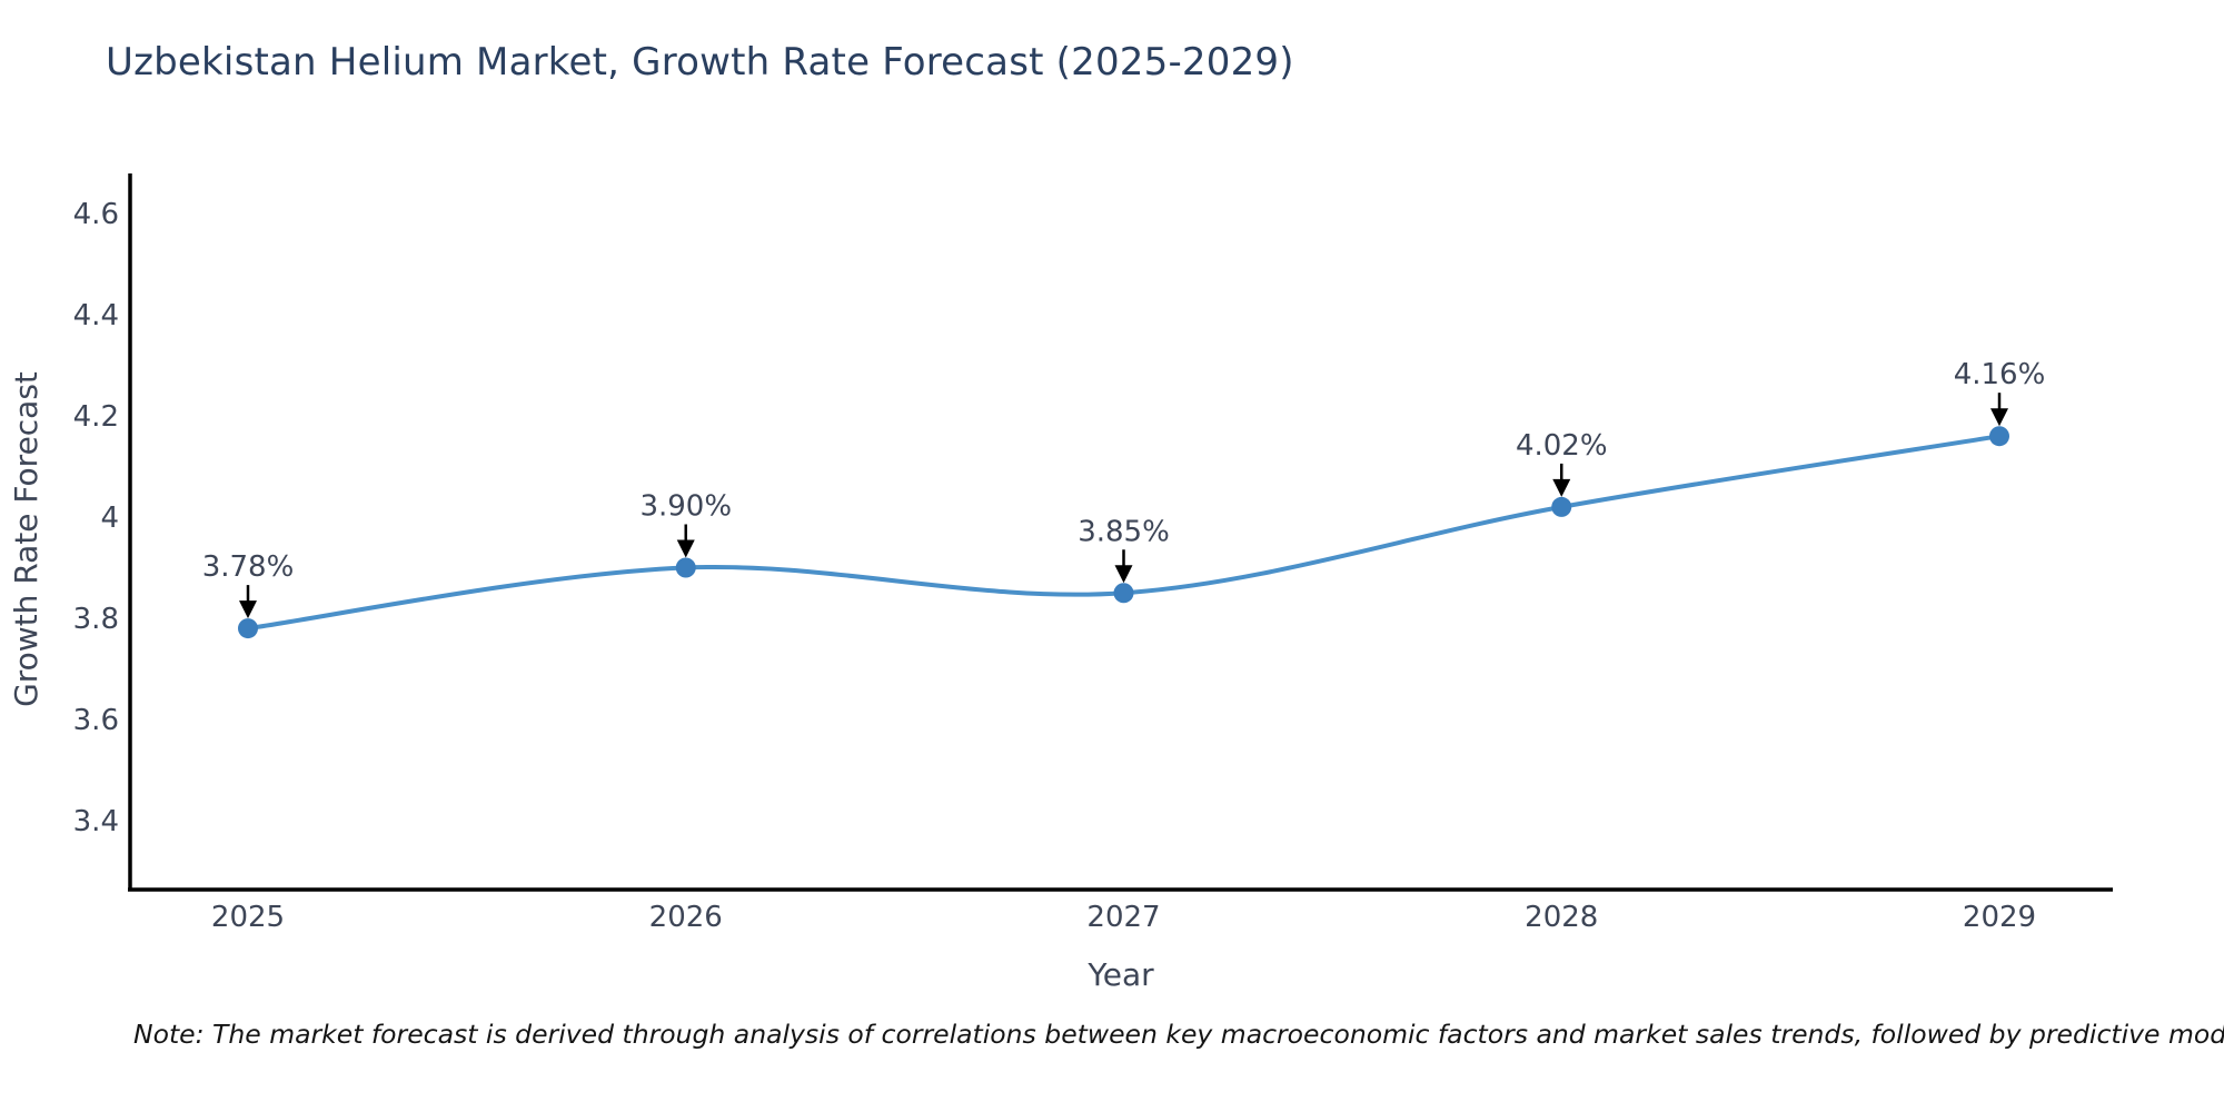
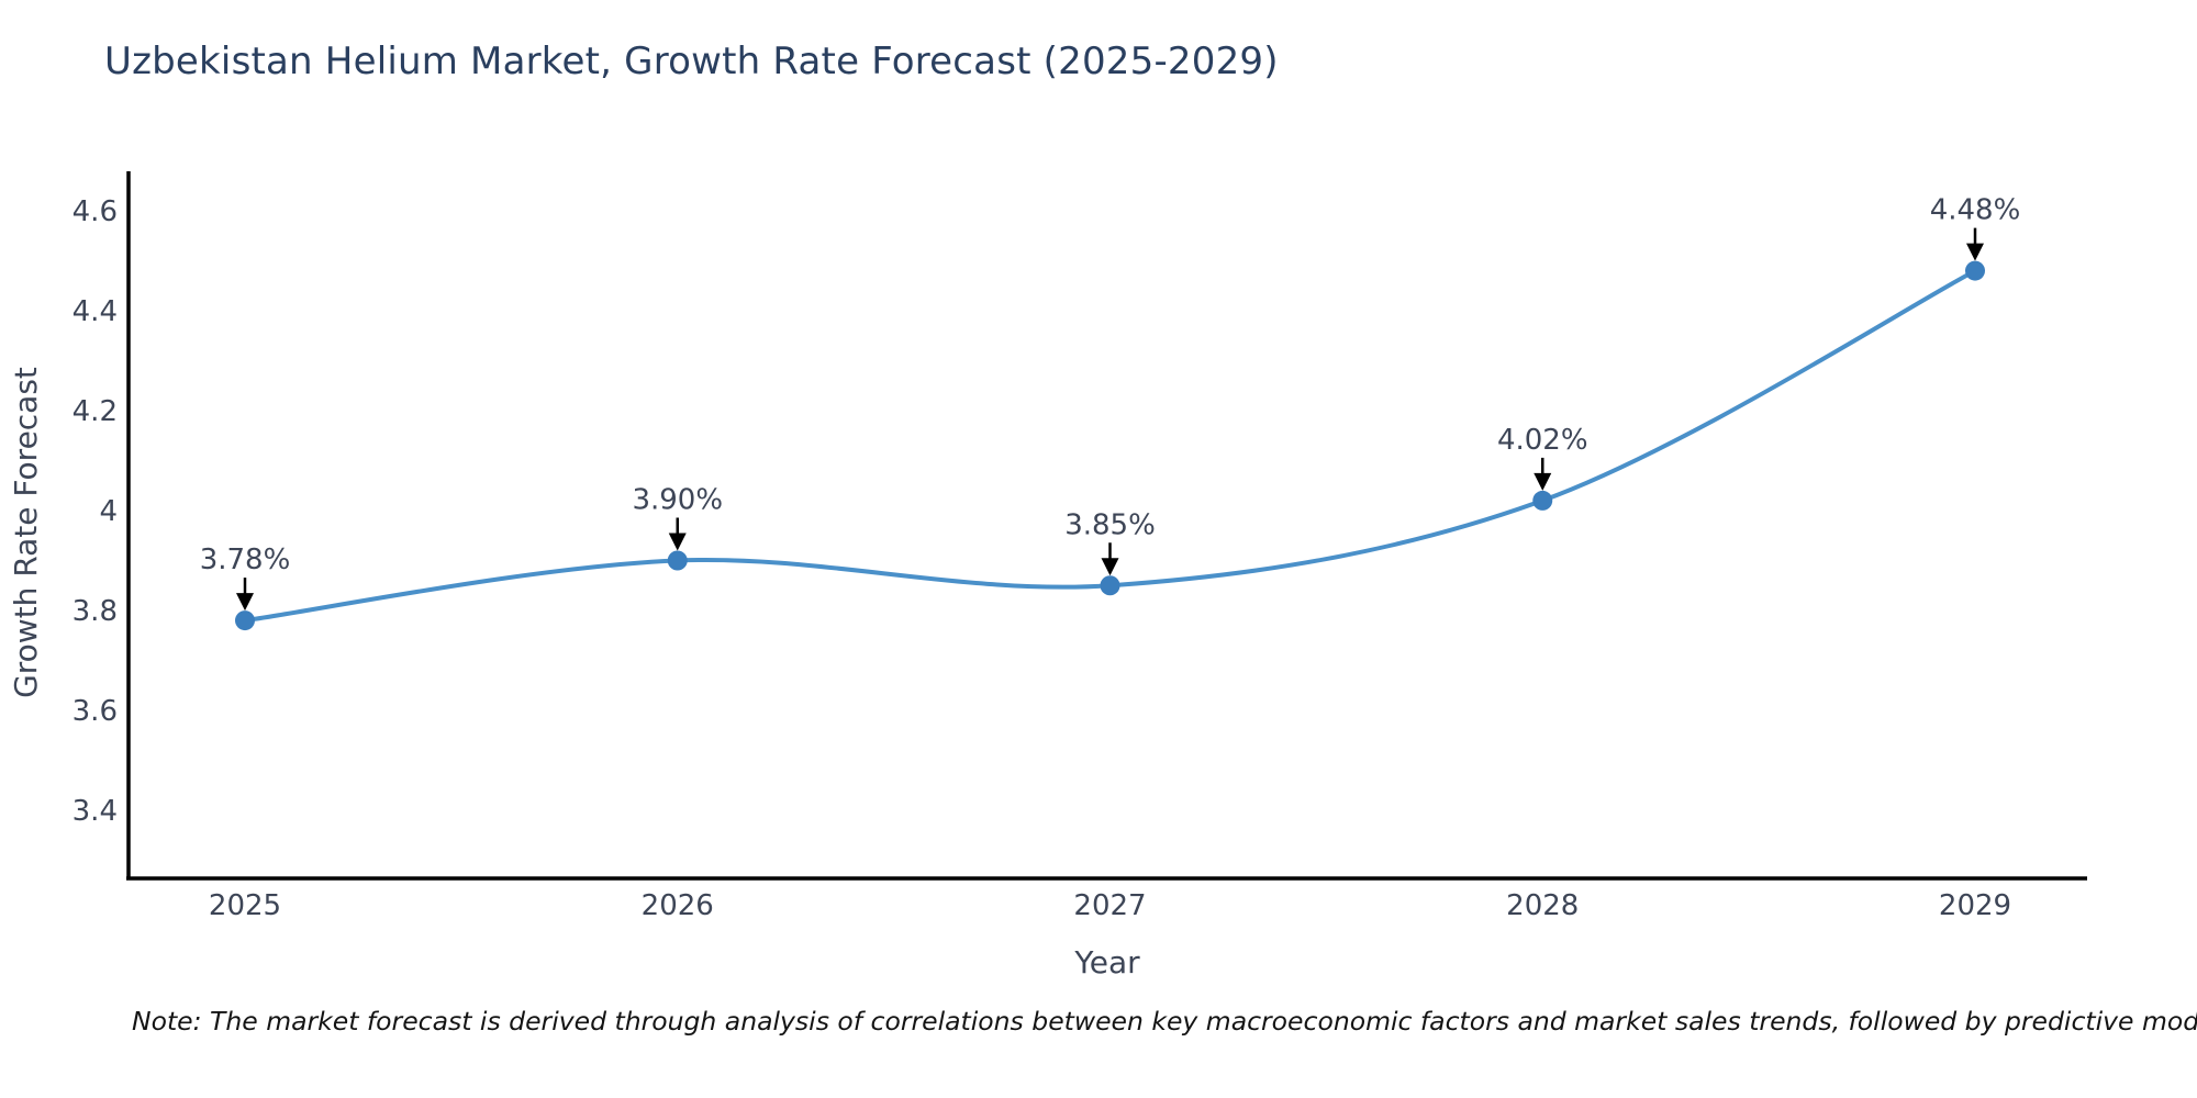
2029: 4.16% -> 4.48%
